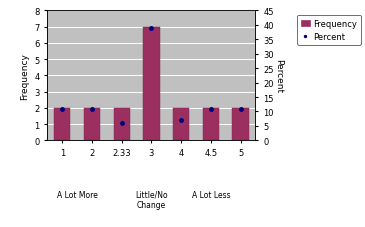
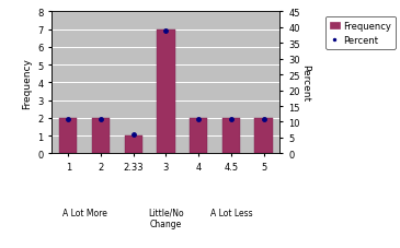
Frequency/2.33: 2 -> 1
Percent/4: 7 -> 11
